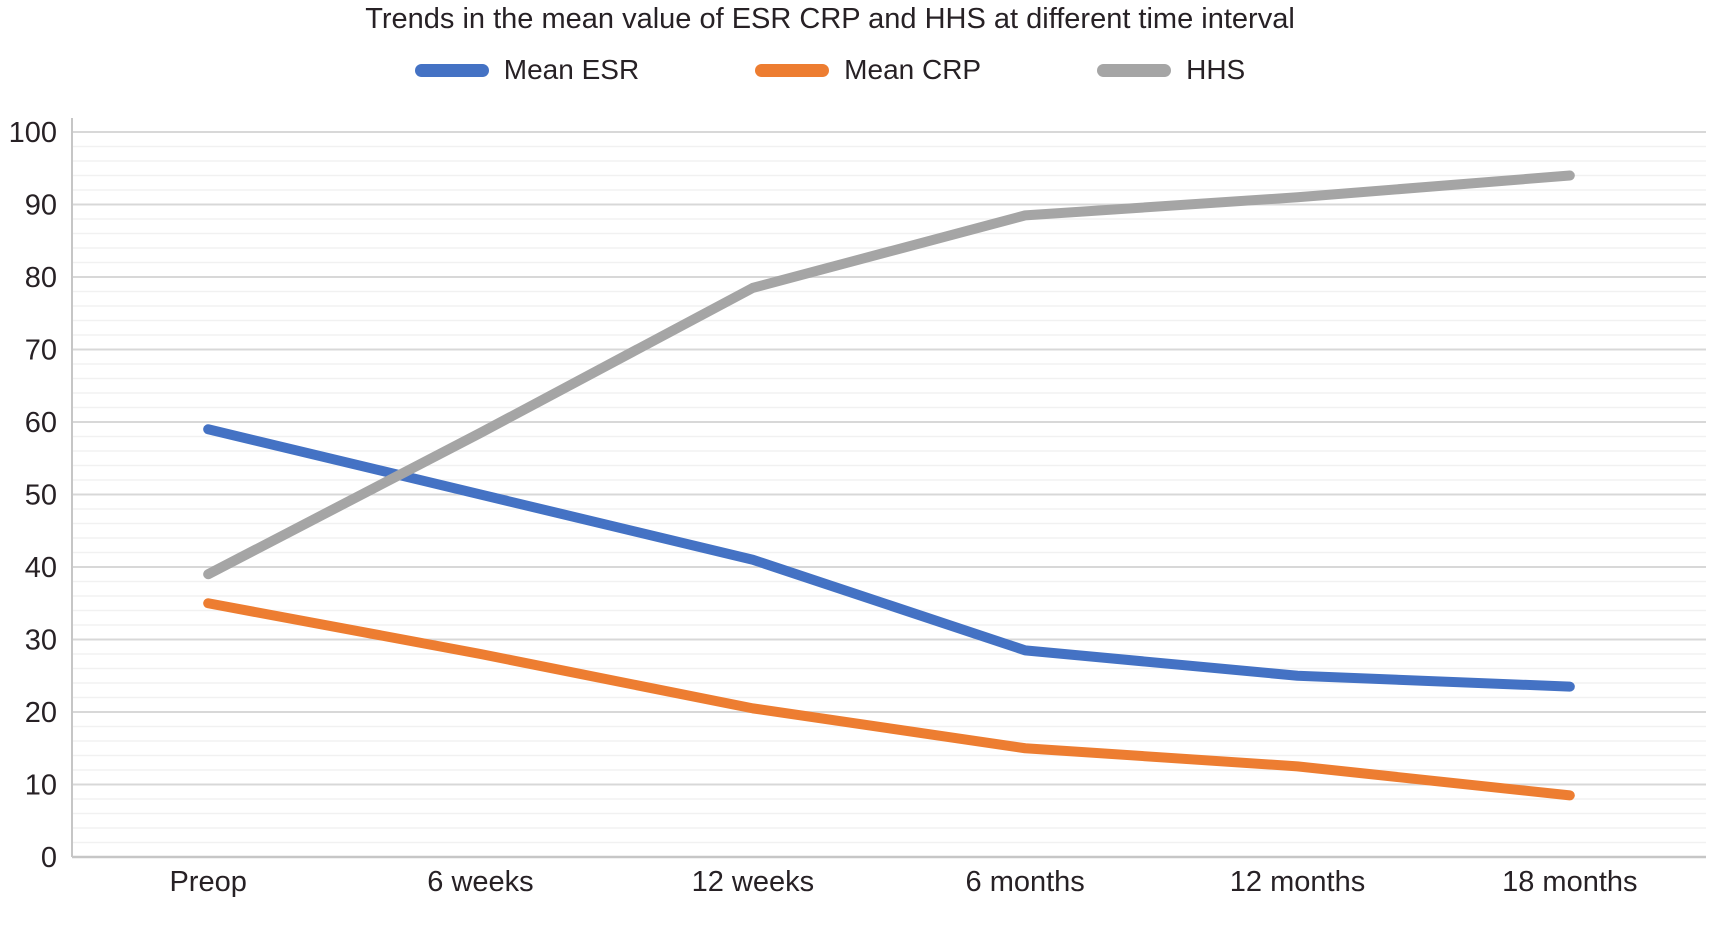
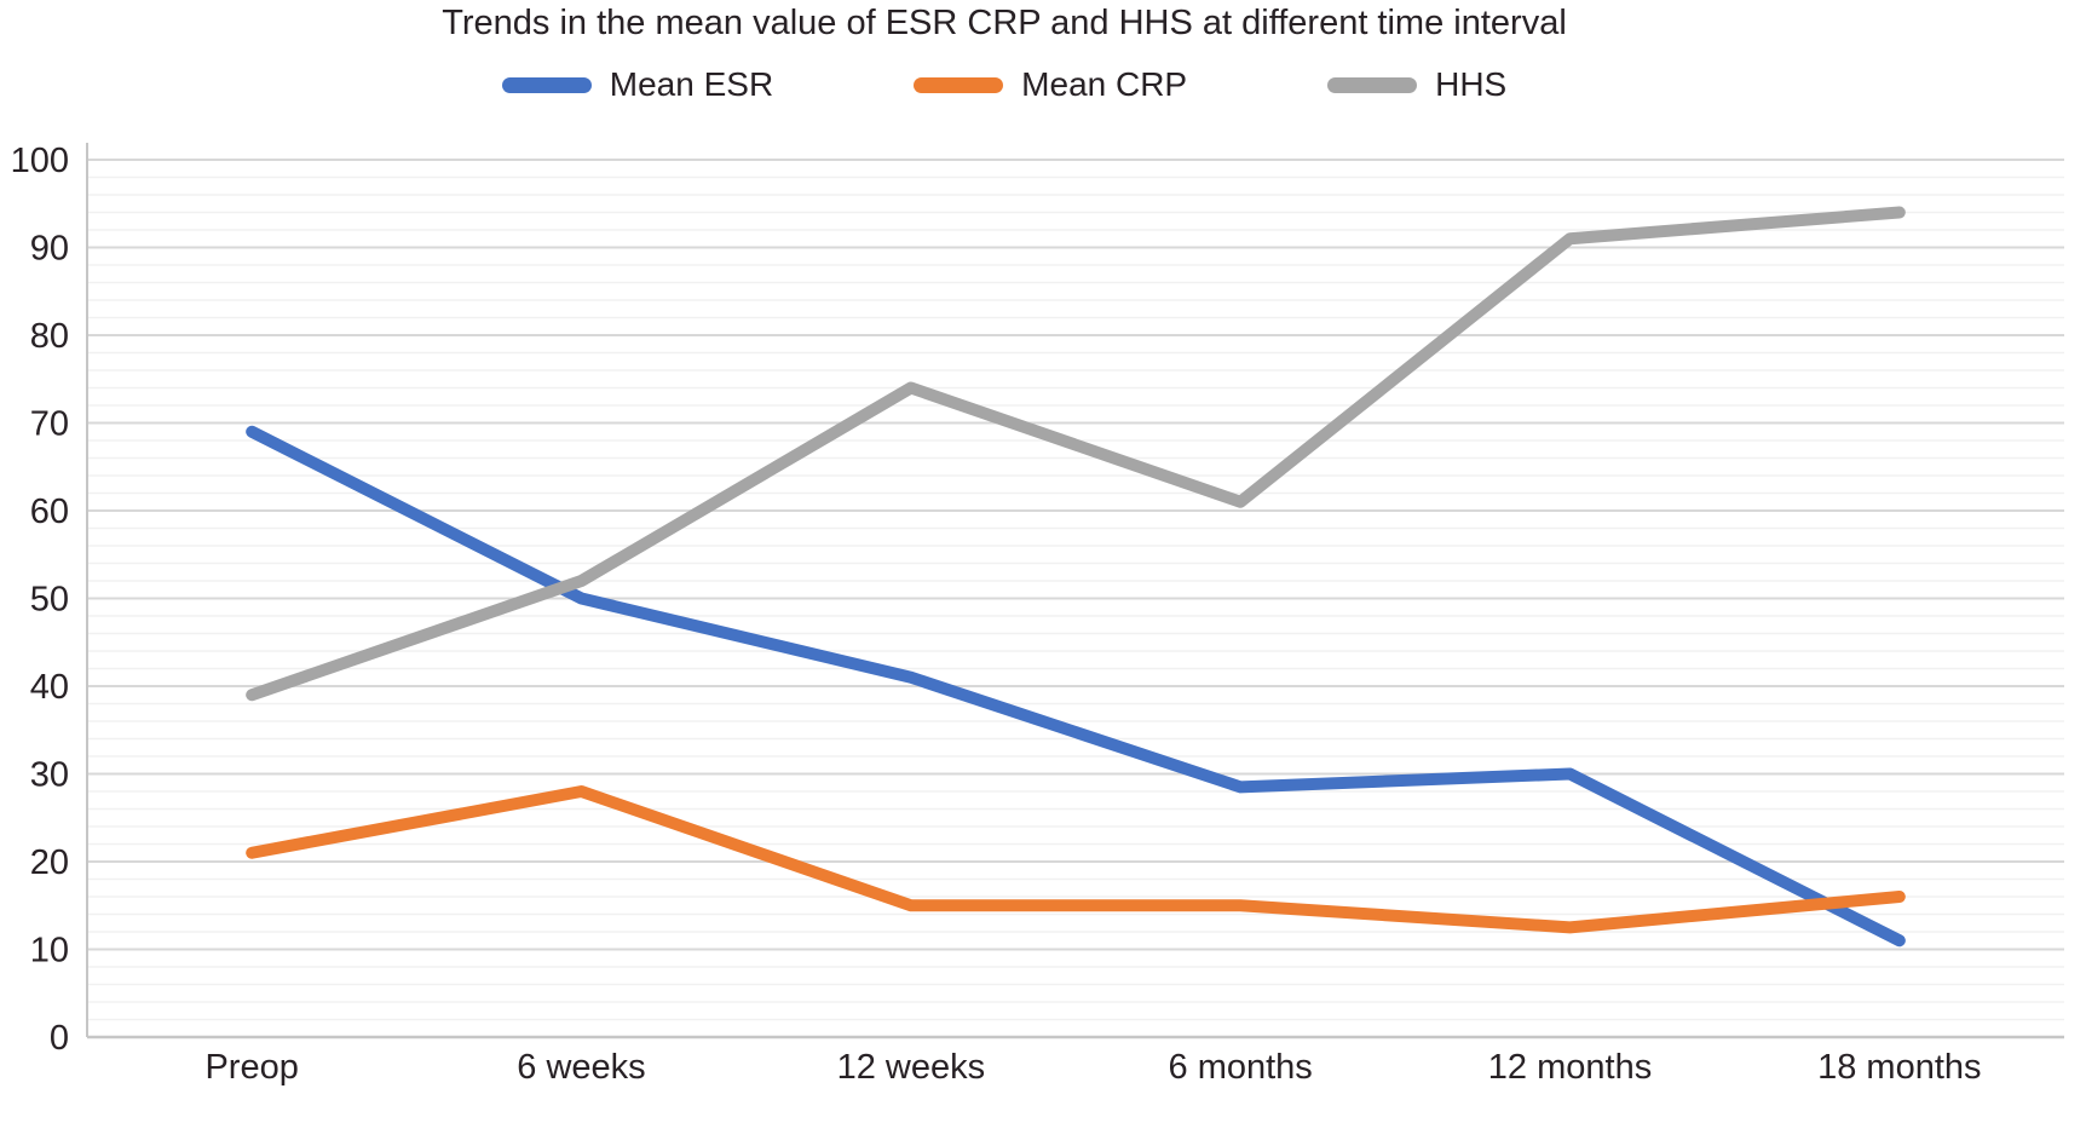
Mean ESR/Preop: 59 -> 69
Mean CRP/Preop: 35 -> 21
HHS/6 weeks: 58 -> 52
Mean CRP/12 weeks: 20 -> 15
HHS/12 weeks: 78 -> 74
HHS/6 months: 88 -> 61
Mean ESR/12 months: 25 -> 30
Mean ESR/18 months: 24 -> 11
Mean CRP/18 months: 8 -> 16
